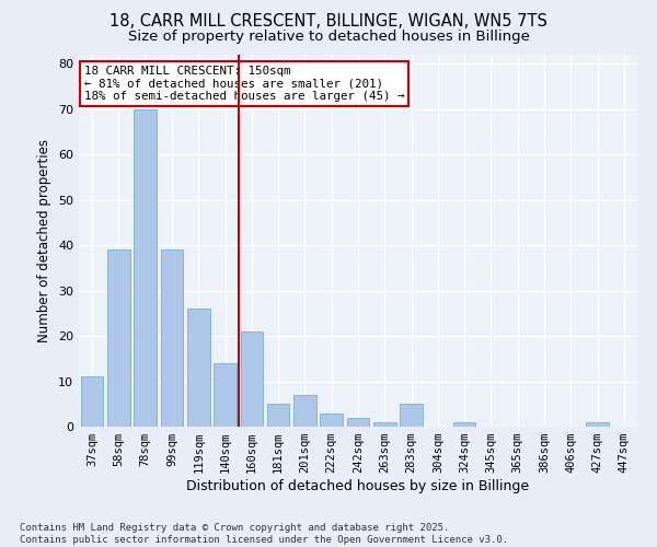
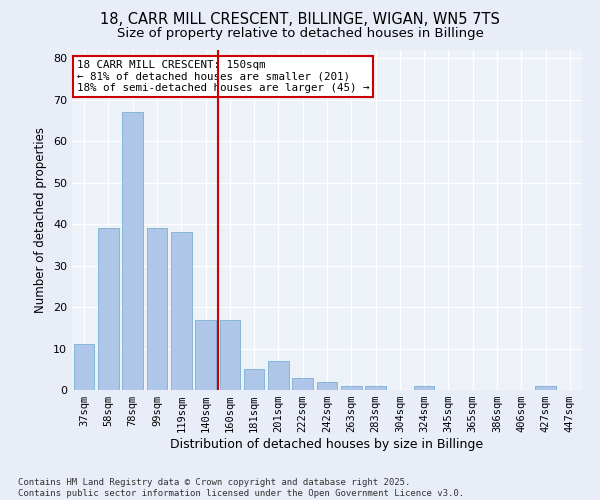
78sqm: 70 -> 67
119sqm: 26 -> 38
140sqm: 14 -> 17
160sqm: 21 -> 17
283sqm: 5 -> 1
